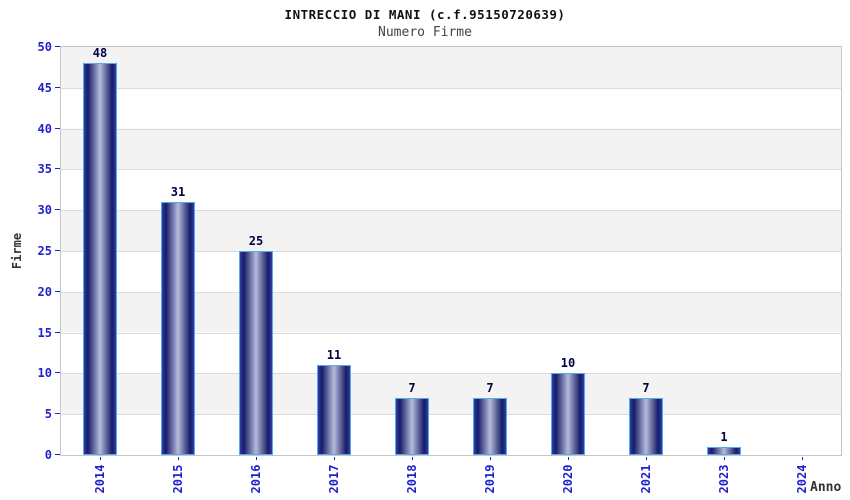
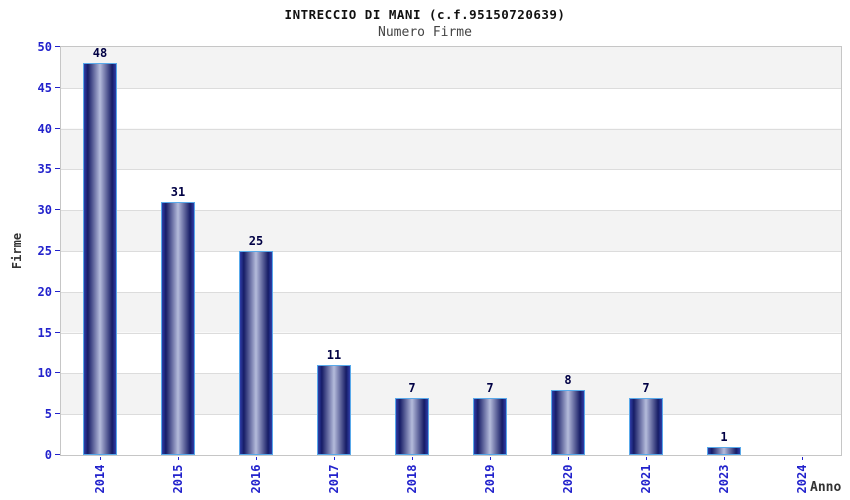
2020: 10 -> 8
